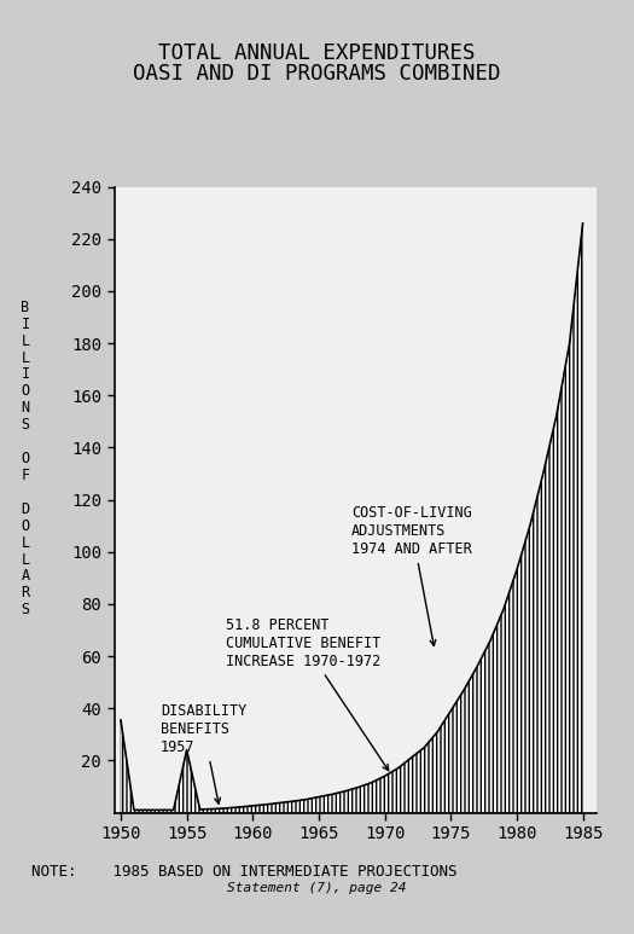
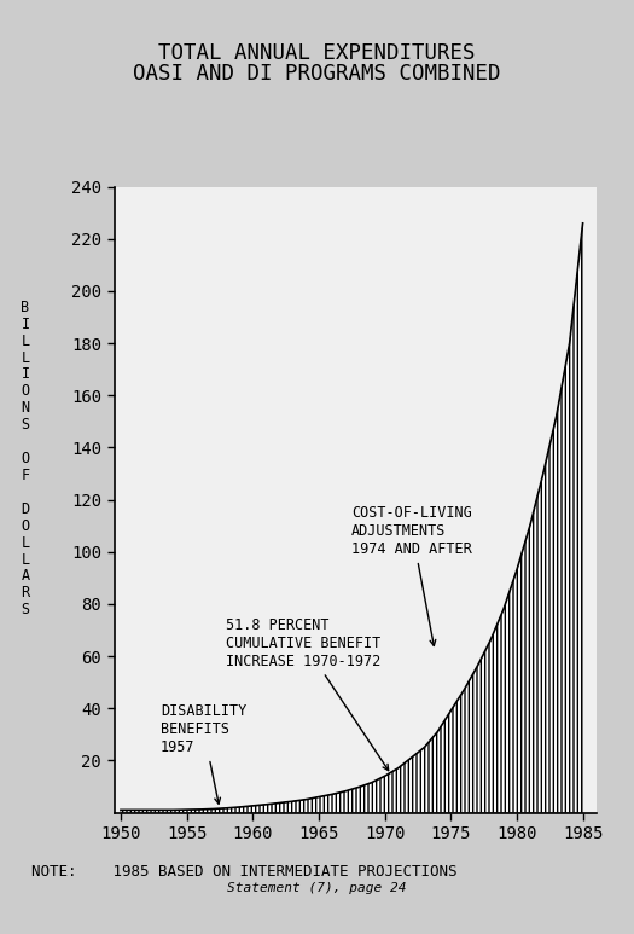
1950: 35.5 -> 1.0
1955: 24.0 -> 1.1
